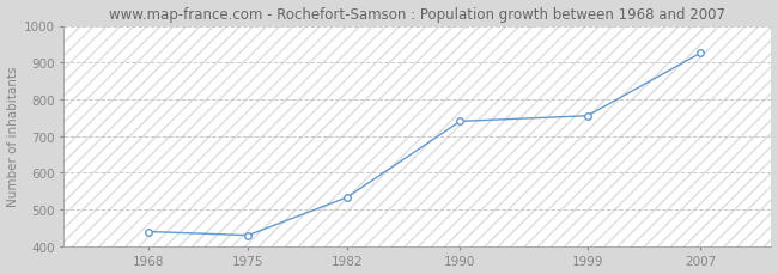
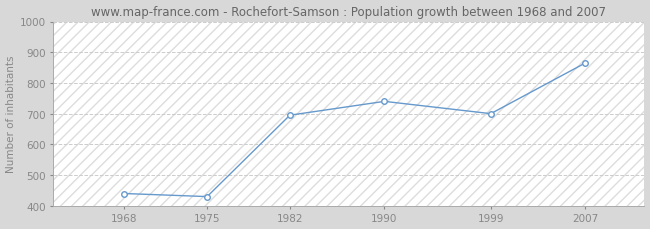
1982: 533 -> 695
1999: 755 -> 700
2007: 926 -> 865
